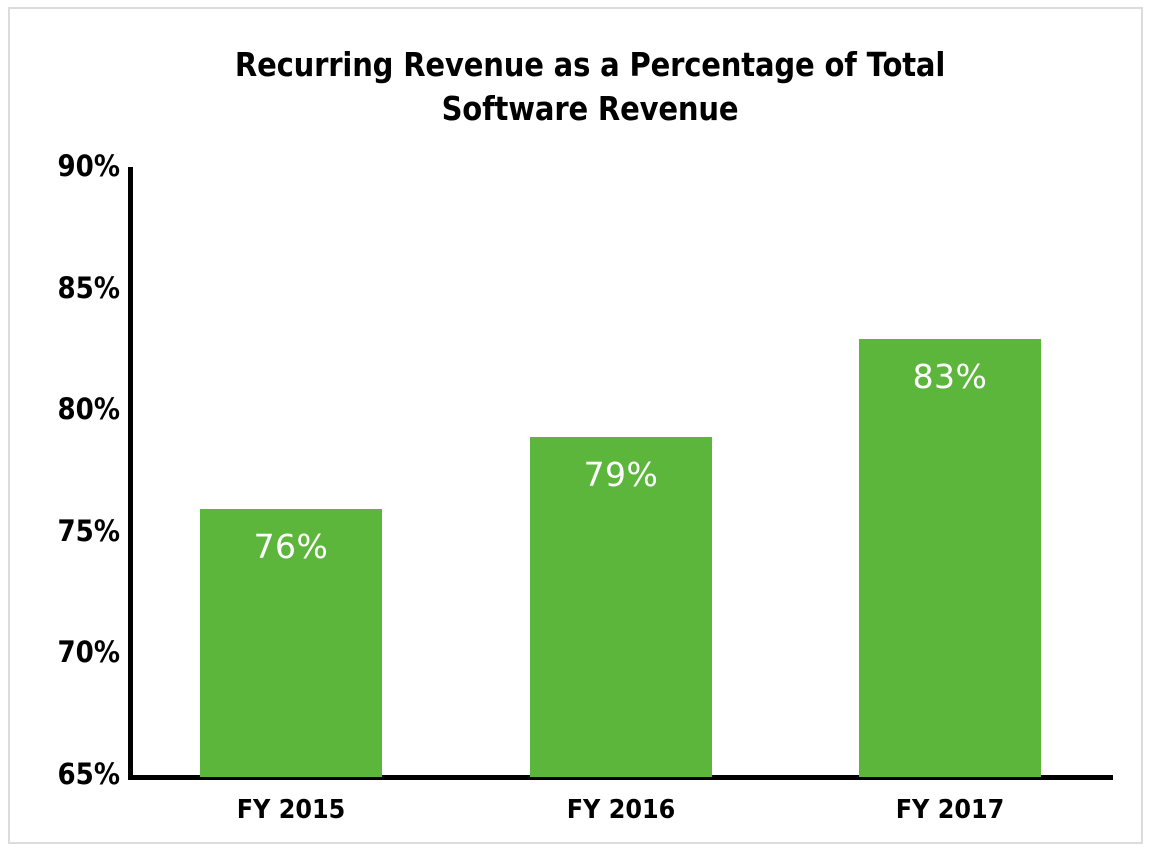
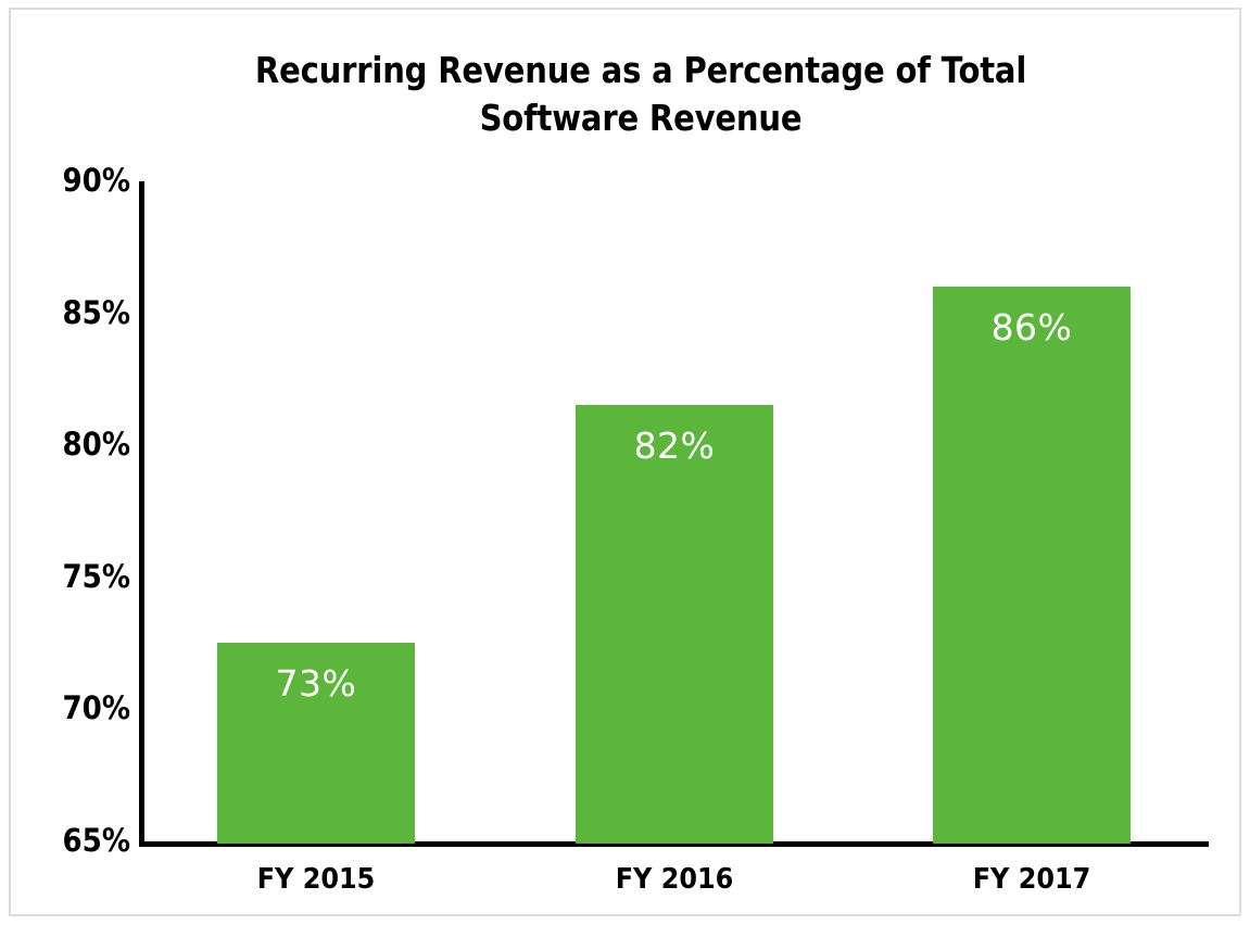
FY 2015: 76% -> 73%
FY 2016: 79% -> 82%
FY 2017: 83% -> 86%
